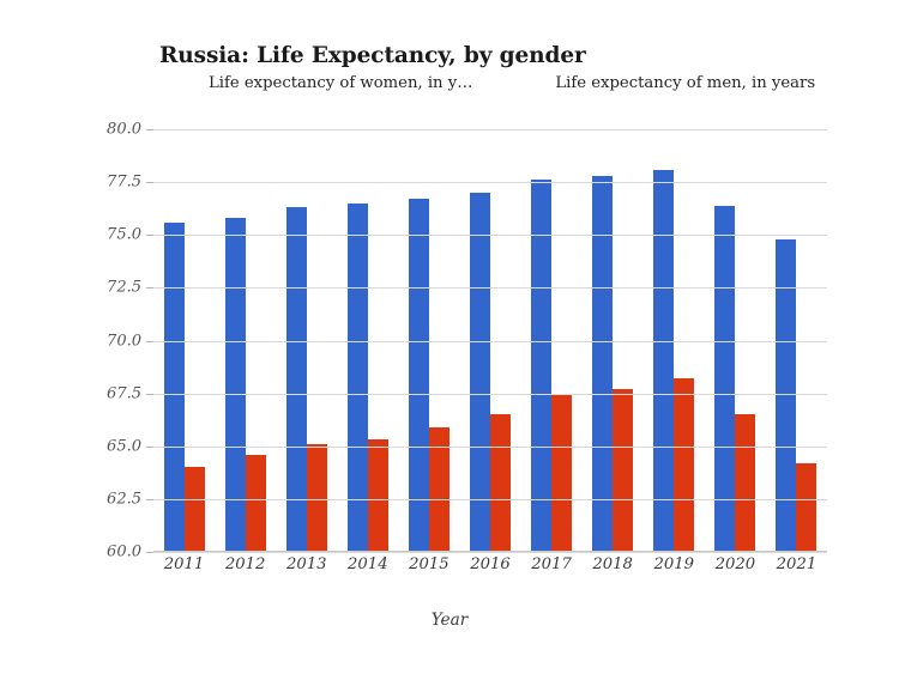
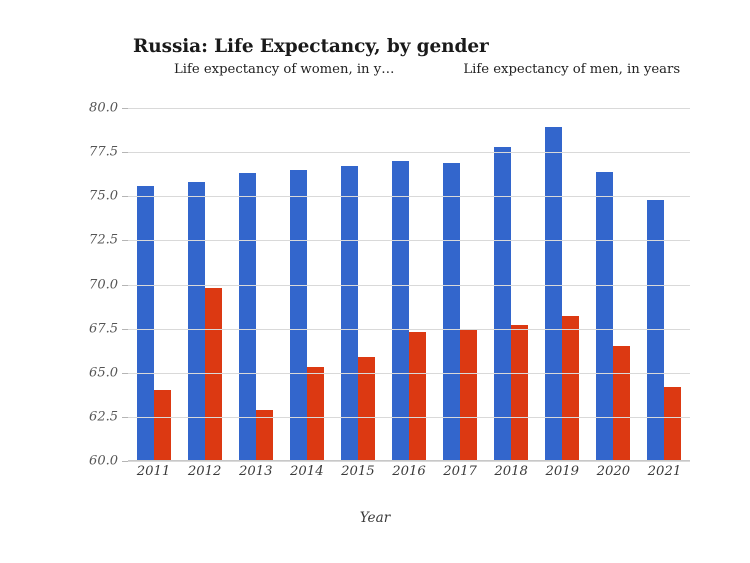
Life expectancy of men, in years/2012: 64.6 -> 69.8
Life expectancy of men, in years/2013: 65.1 -> 62.9
Life expectancy of men, in years/2016: 66.5 -> 67.3
Life expectancy of women, in y…/2017: 77.6 -> 76.9
Life expectancy of women, in y…/2019: 78.1 -> 78.9
